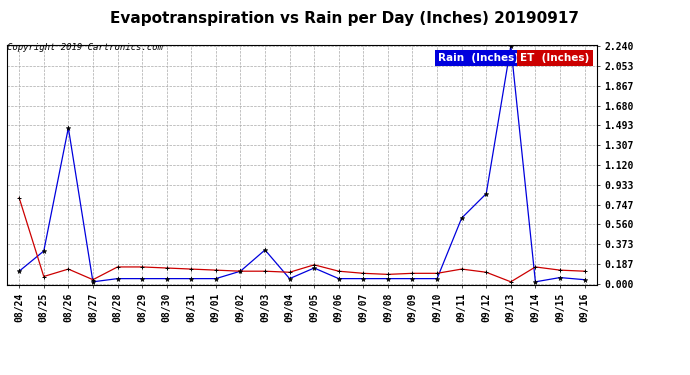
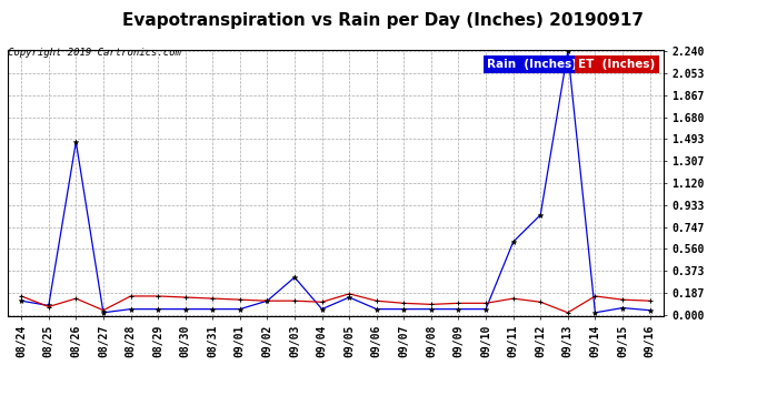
ET (Inches)/08/24: 0.81 -> 0.16
Rain (Inches)/08/25: 0.31 -> 0.08
